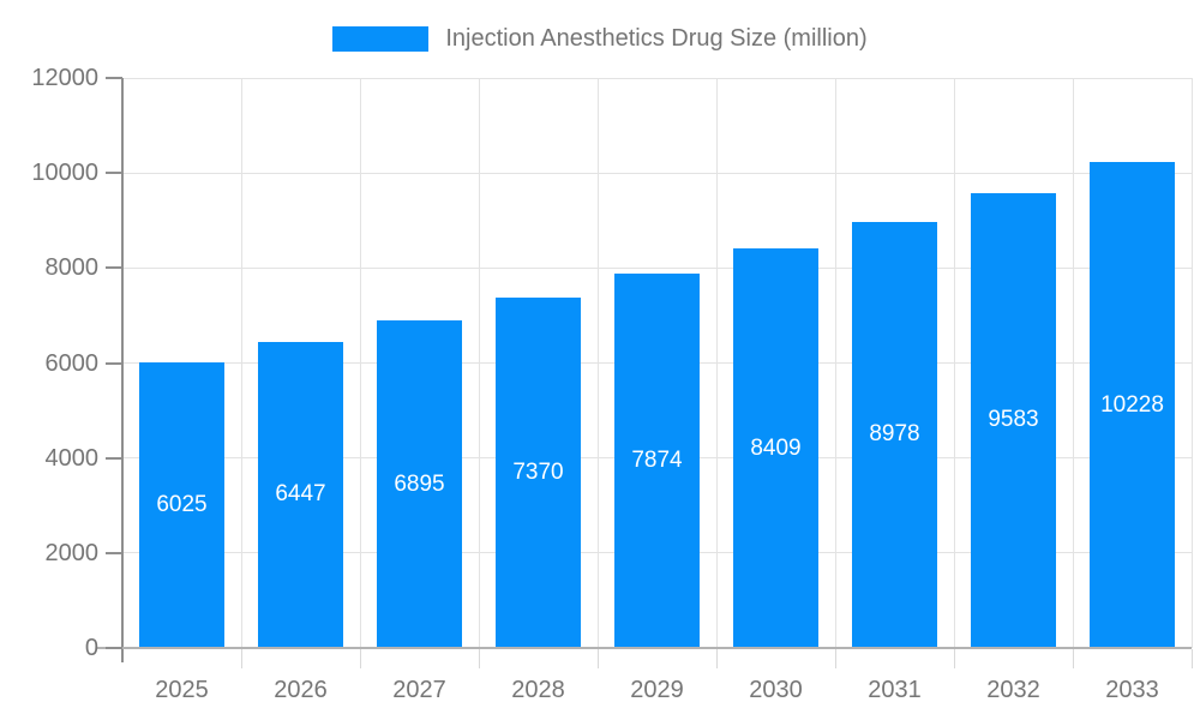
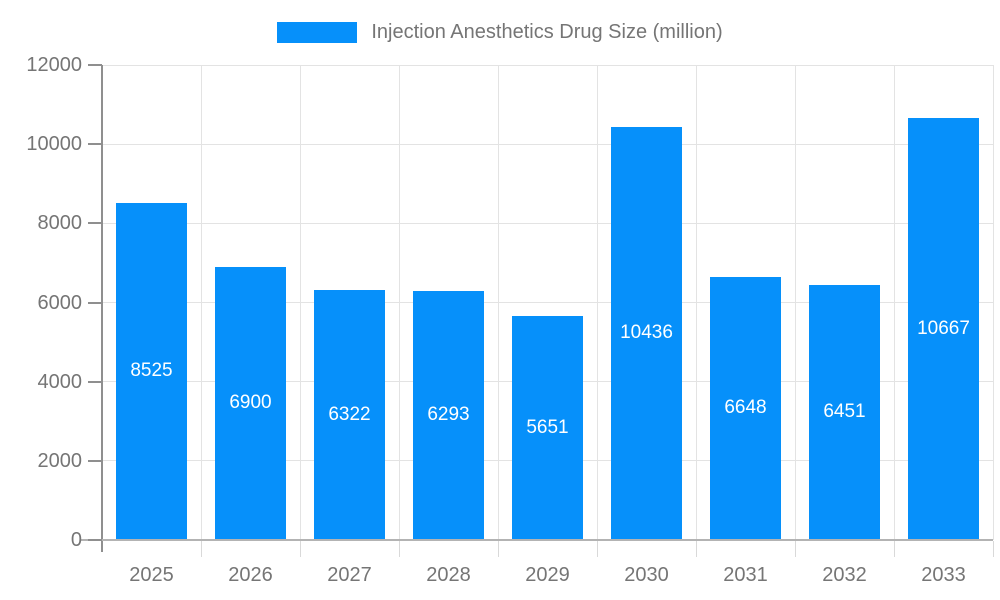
2025: 6025 -> 8525
2026: 6447 -> 6900
2027: 6895 -> 6322
2028: 7370 -> 6293
2029: 7874 -> 5651
2030: 8409 -> 10436
2031: 8978 -> 6648
2032: 9583 -> 6451
2033: 10228 -> 10667
